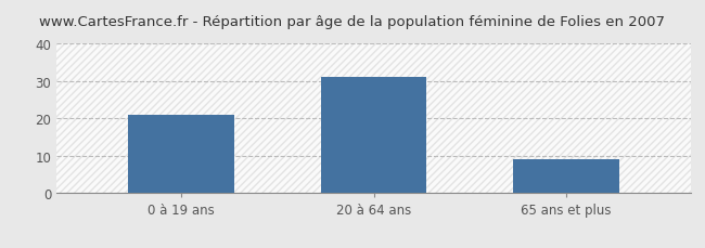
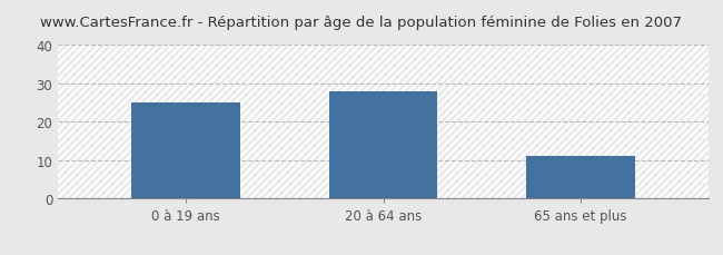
0 à 19 ans: 21 -> 25
20 à 64 ans: 31 -> 28
65 ans et plus: 9 -> 11
